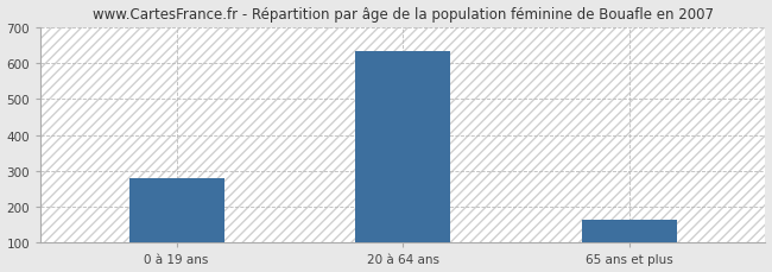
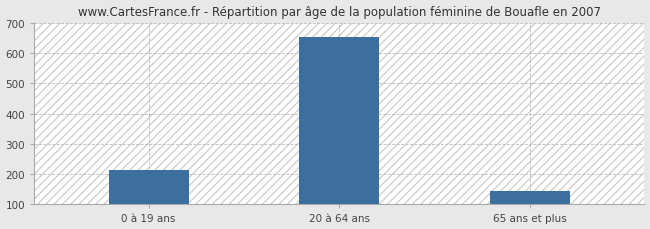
0 à 19 ans: 280 -> 215
20 à 64 ans: 632 -> 655
65 ans et plus: 165 -> 145
